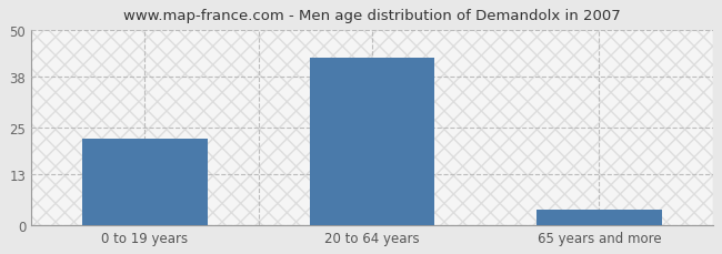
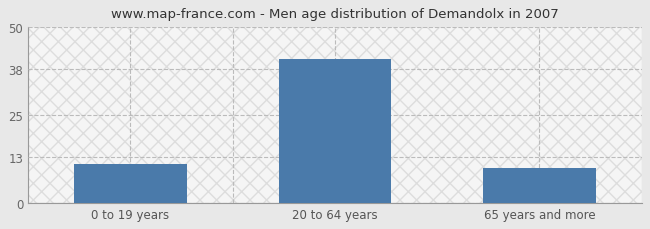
0 to 19 years: 22 -> 11
20 to 64 years: 43 -> 41
65 years and more: 4 -> 10
